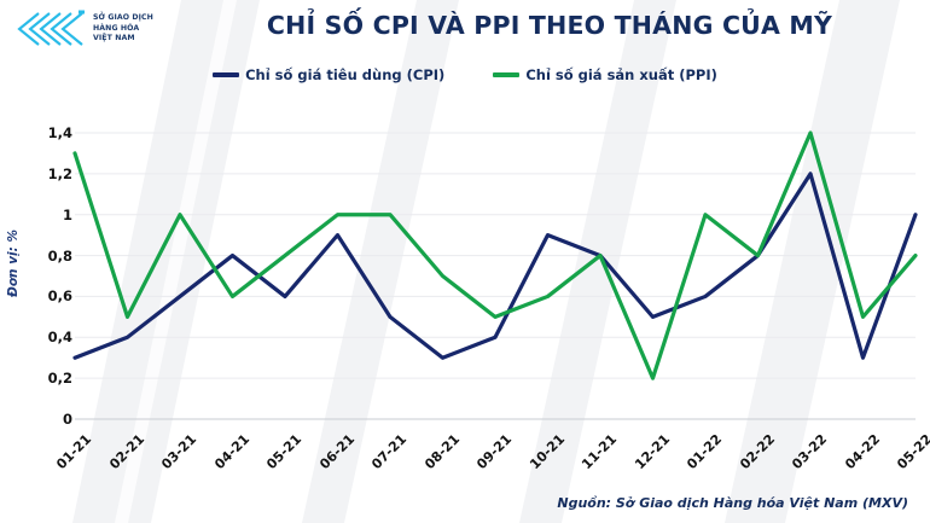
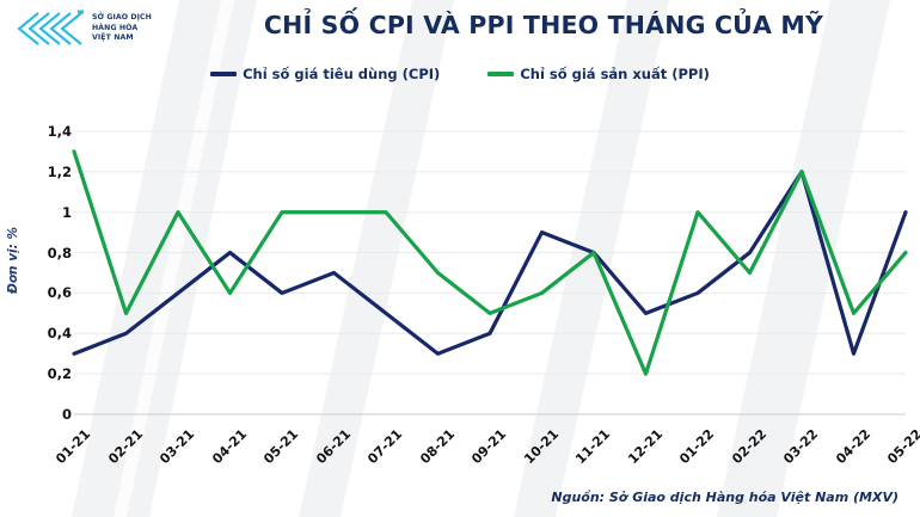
Chỉ số giá sản xuất (PPI)/05-21: 0,8 -> 1,0
Chỉ số giá tiêu dùng (CPI)/06-21: 0,9 -> 0,7
Chỉ số giá sản xuất (PPI)/02-22: 0,8 -> 0,7
Chỉ số giá sản xuất (PPI)/03-22: 1,4 -> 1,2
